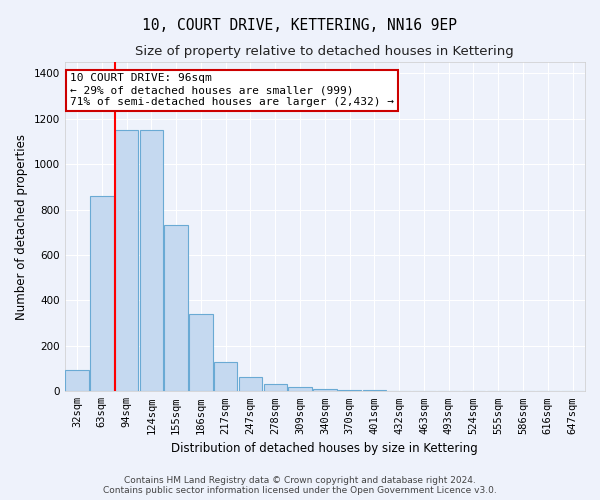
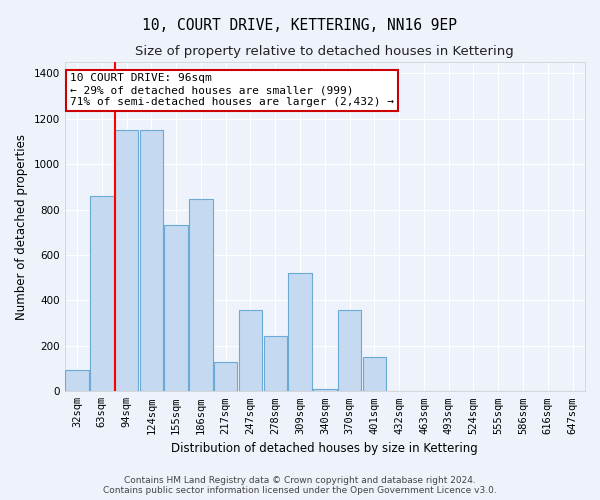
186sqm: 340 -> 845
247sqm: 65 -> 360
278sqm: 30 -> 245
309sqm: 20 -> 520
370sqm: 6 -> 360
401sqm: 4 -> 150
